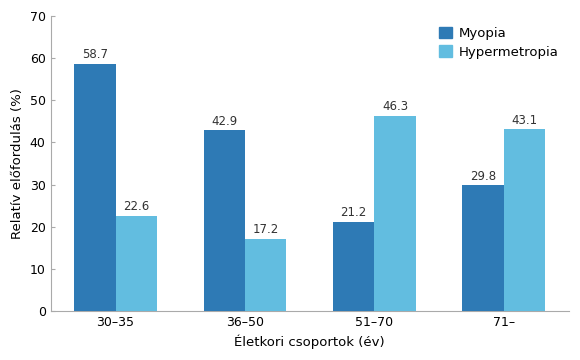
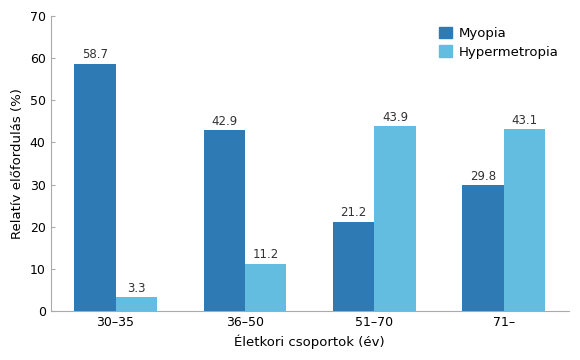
Hypermetropia/30–35: 22.6 -> 3.3
Hypermetropia/36–50: 17.2 -> 11.2
Hypermetropia/51–70: 46.3 -> 43.9
